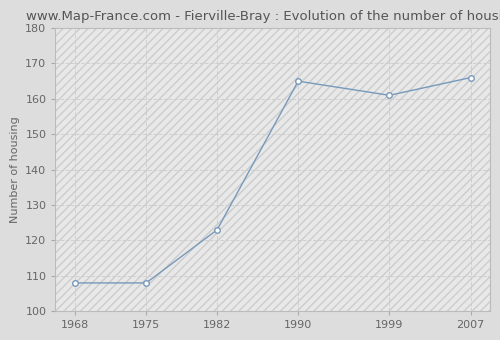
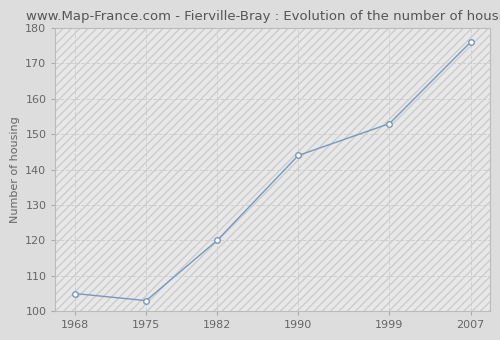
1968: 108 -> 105
1975: 108 -> 103
1982: 123 -> 120
1990: 165 -> 144
1999: 161 -> 153
2007: 166 -> 176
